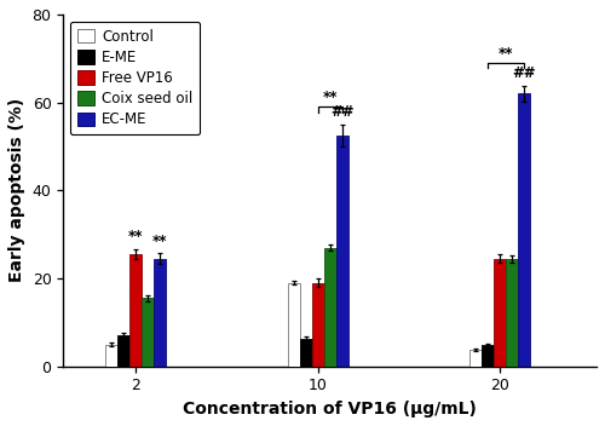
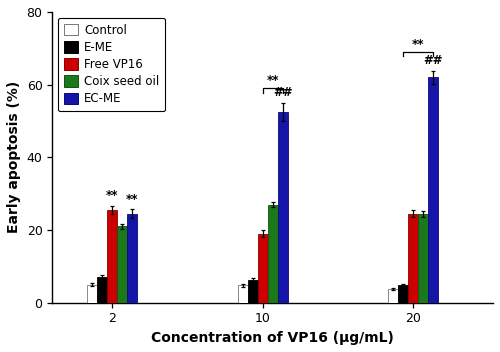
Coix seed oil/2: 15.5 -> 21.0
Control/10: 19.0 -> 4.8
